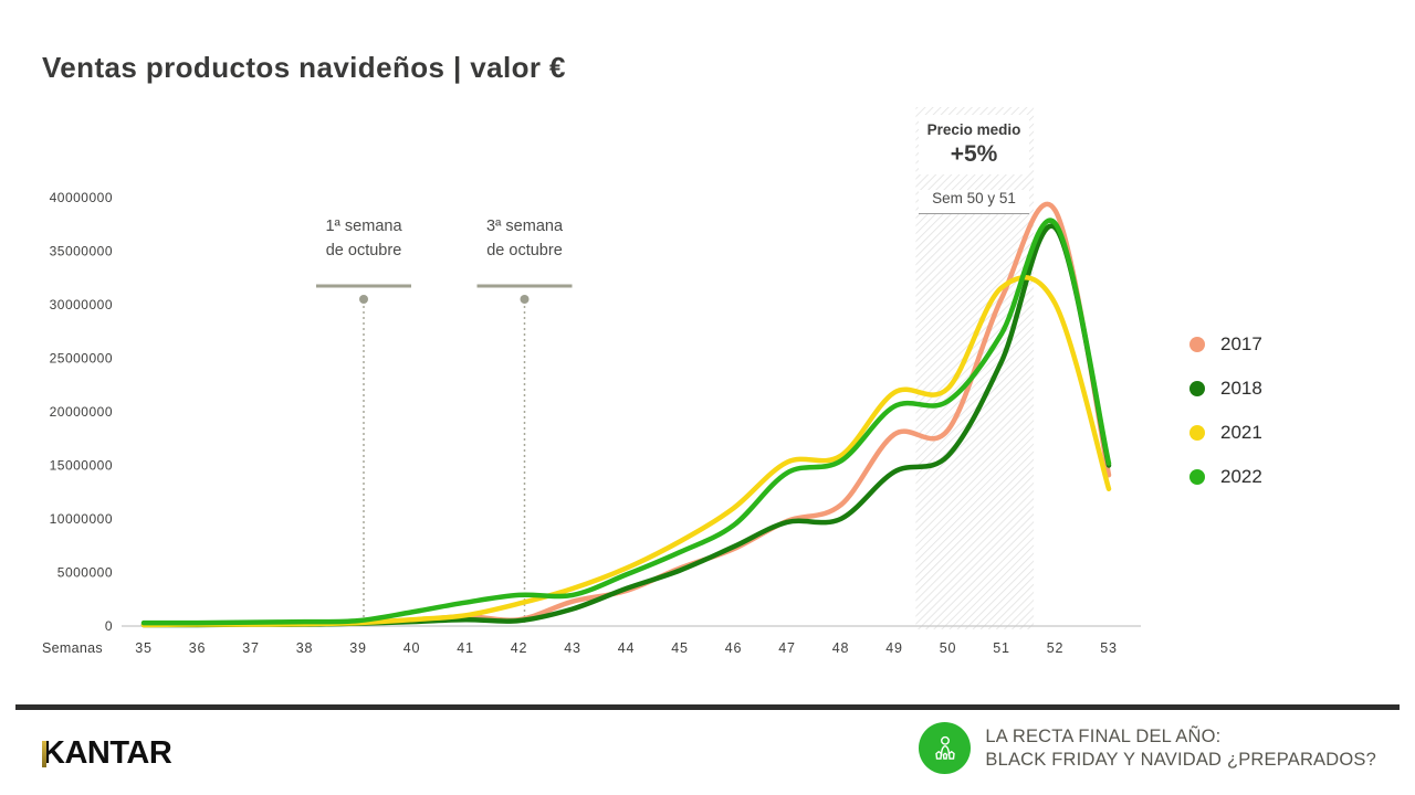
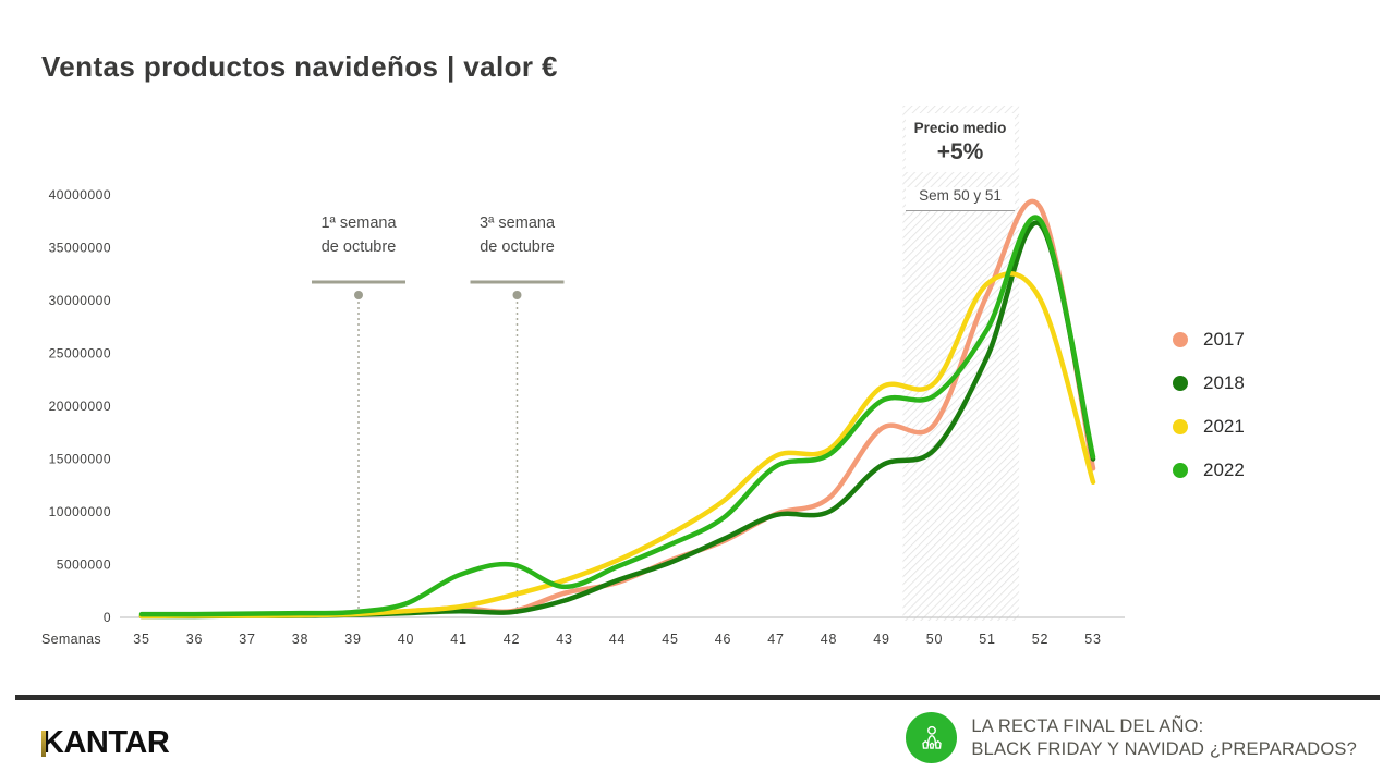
2022/41: 2000000 -> 4000000
2022/42: 3000000 -> 5000000
